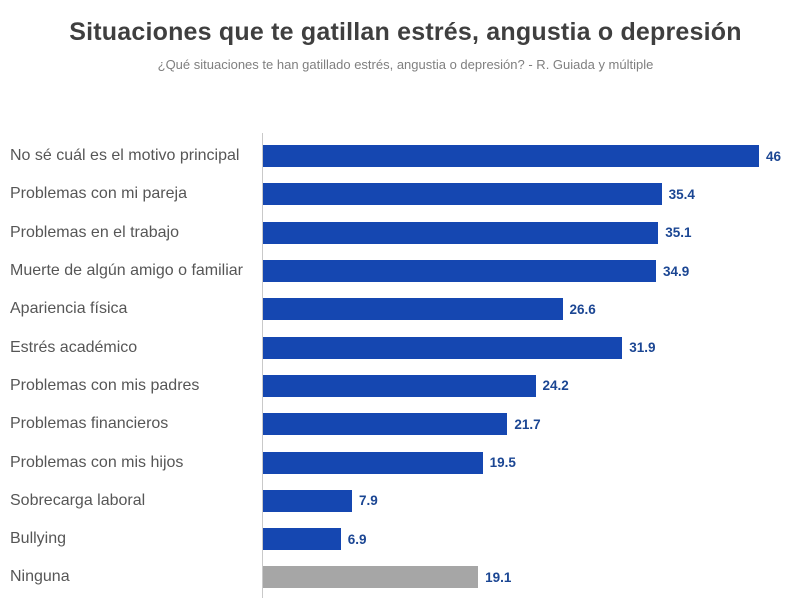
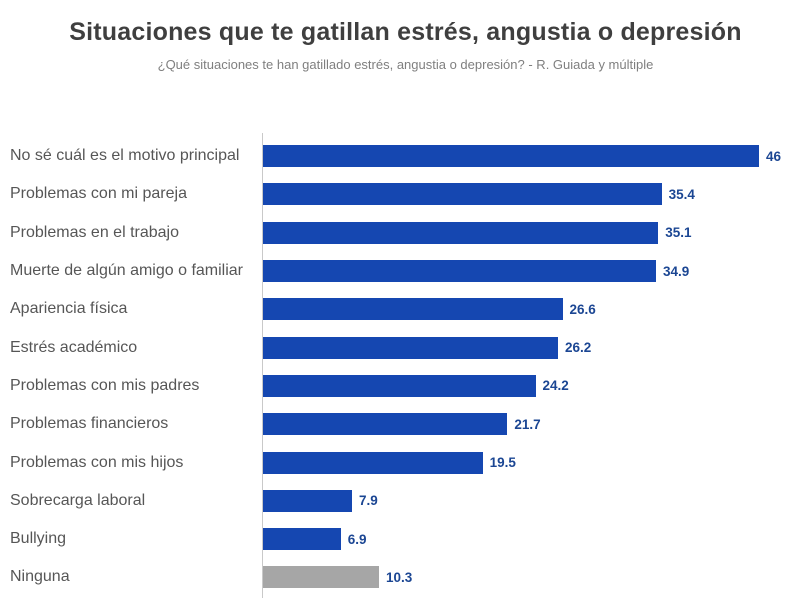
Estrés académico: 31.9 -> 26.2
Ninguna: 19.1 -> 10.3
